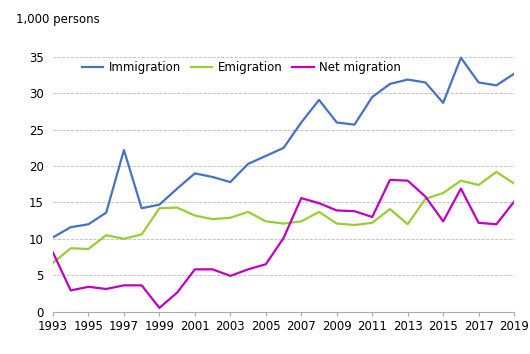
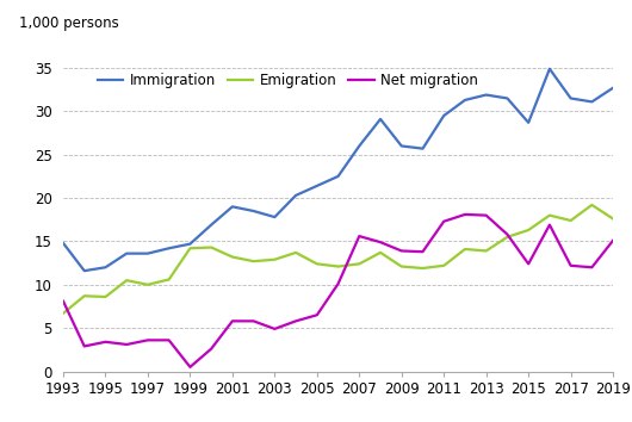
Immigration/1993: 10.2 -> 14.8
Immigration/1997: 22.2 -> 13.6
Net migration/2011: 13.0 -> 17.3
Emigration/2013: 12.0 -> 13.9
